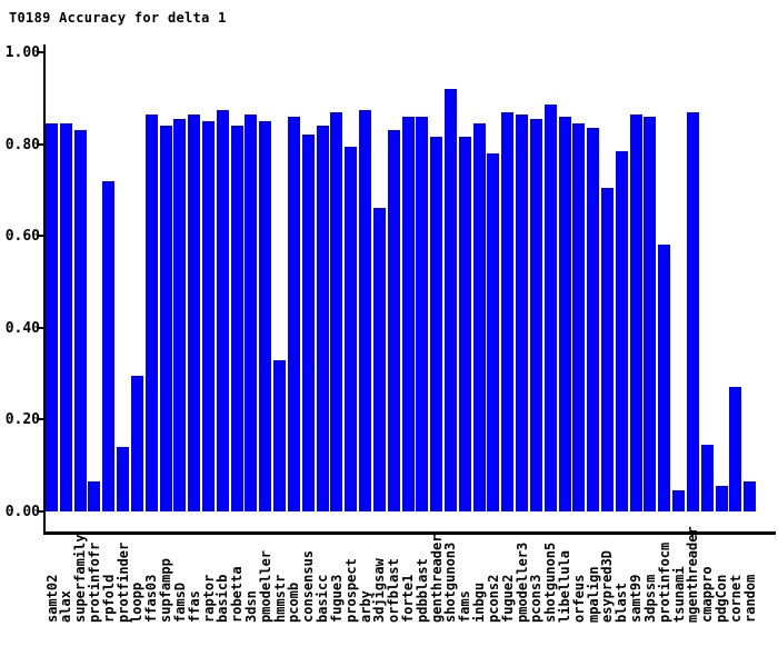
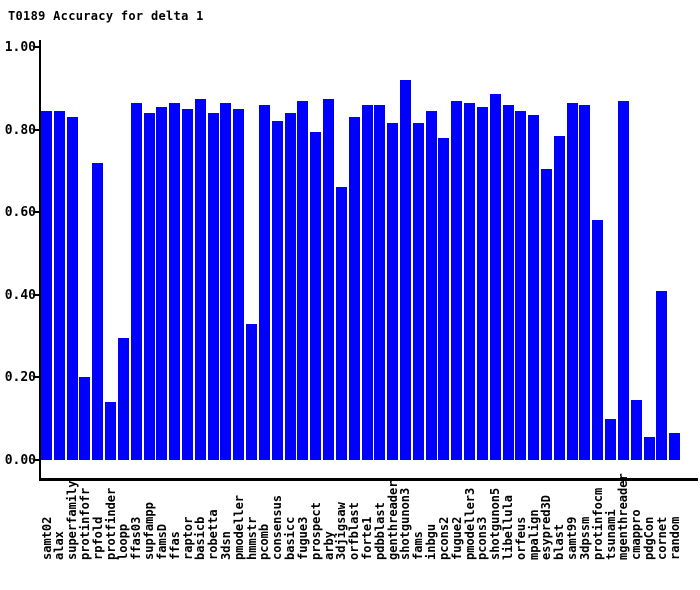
protinfofr: 0.07 -> 0.20
tsunami: 0.04 -> 0.10
cornet: 0.27 -> 0.41
